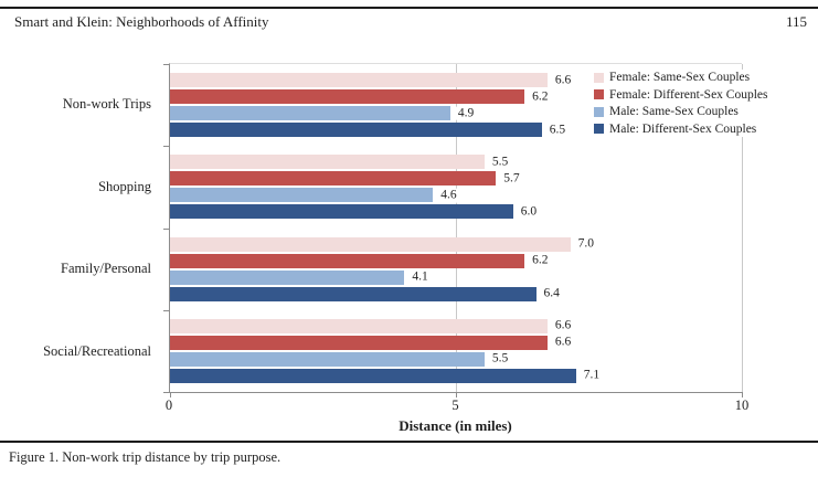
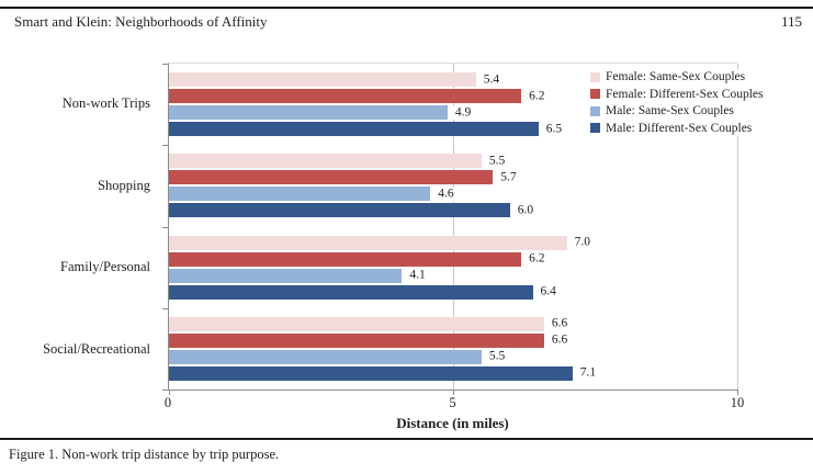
Female: Same-Sex Couples/Non-work Trips: 6.6 -> 5.4
